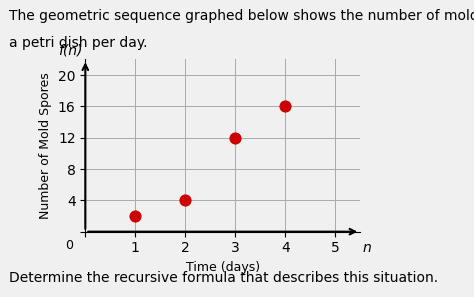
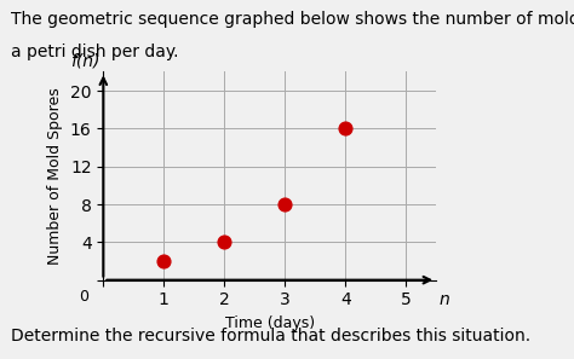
3: 12 -> 8
